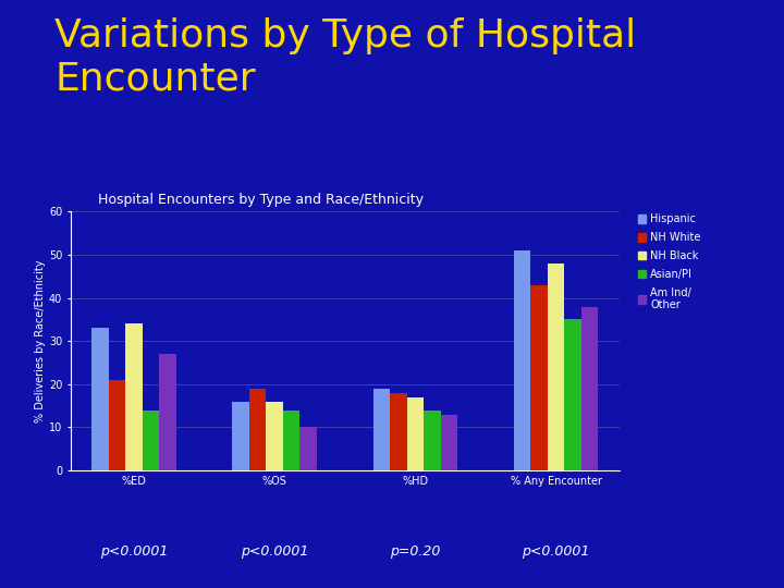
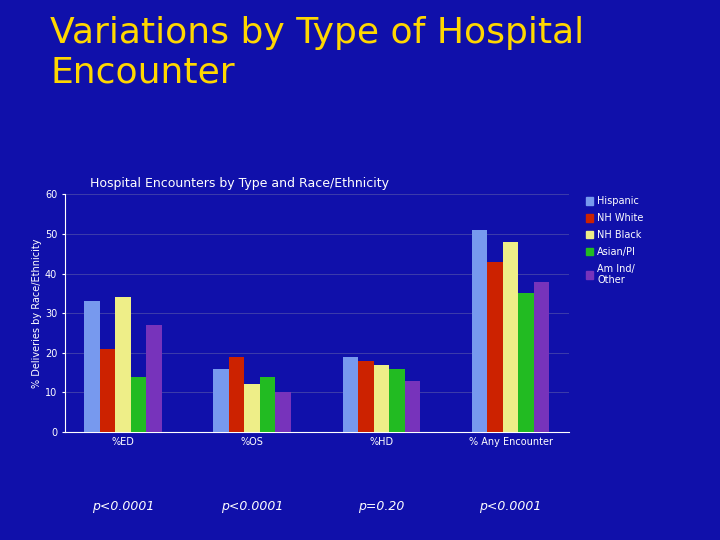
NH Black/%OS: 16 -> 12
Asian/PI/%HD: 14 -> 16
